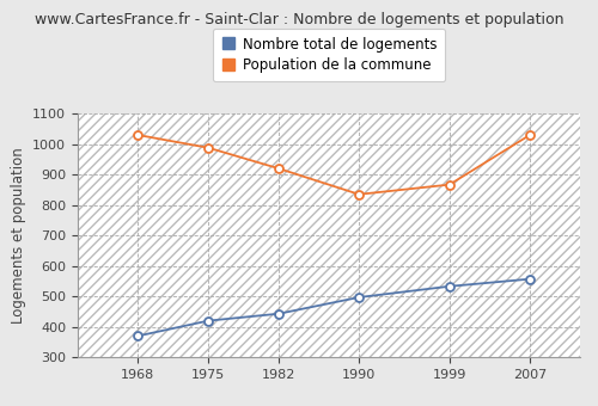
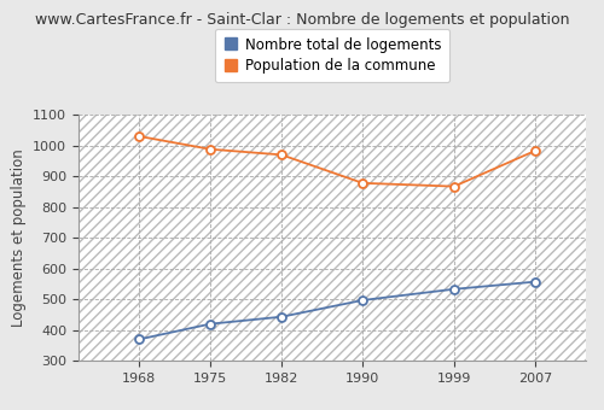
Population de la commune/1982: 920 -> 970
Population de la commune/1990: 835 -> 878
Population de la commune/2007: 1030 -> 983
